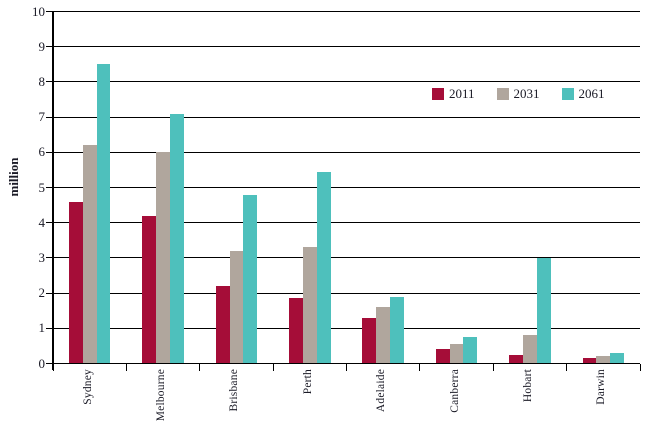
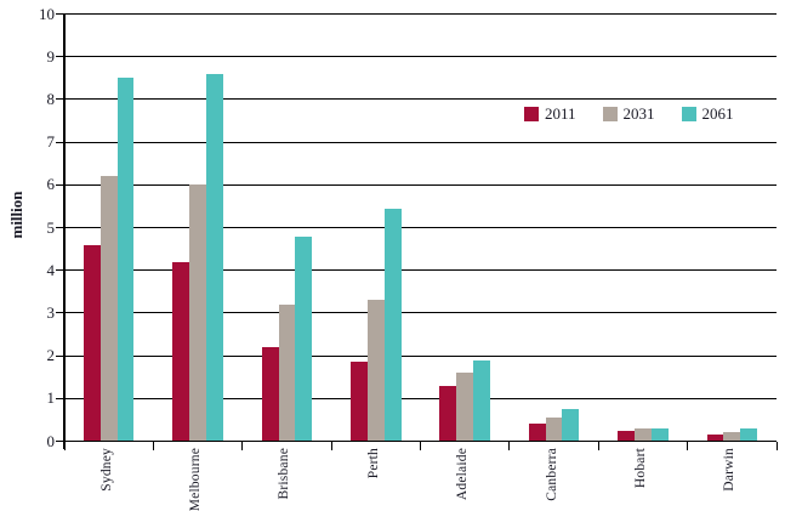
2061/Melbourne: 7.1 -> 8.6
2031/Hobart: 0.8 -> 0.3
2061/Hobart: 3.0 -> 0.3
